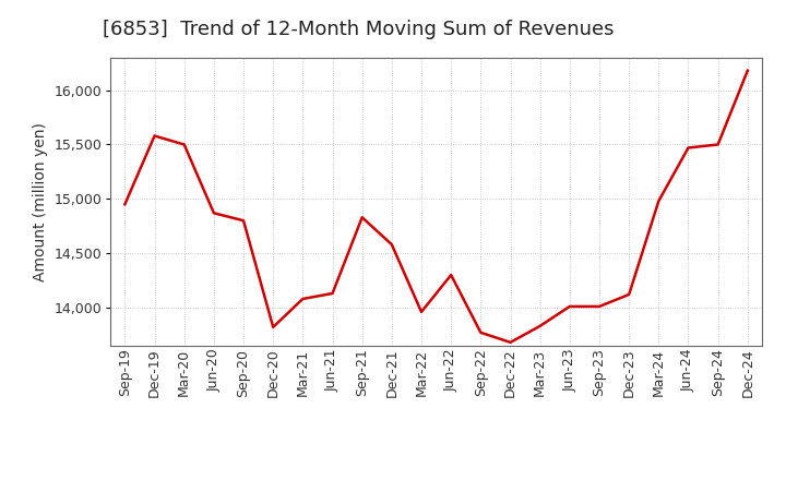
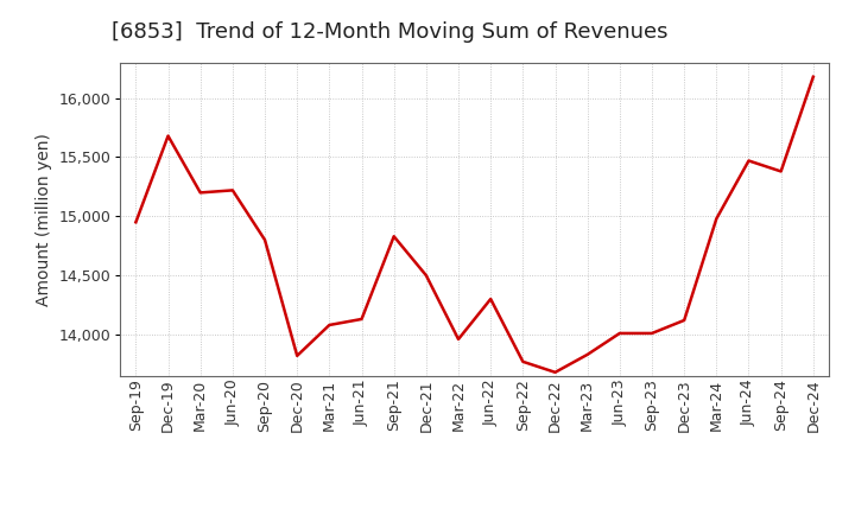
Dec-19: 15,580 -> 15,680
Mar-20: 15,500 -> 15,200
Jun-20: 14,870 -> 15,220
Dec-21: 14,580 -> 14,500
Sep-24: 15,500 -> 15,380
